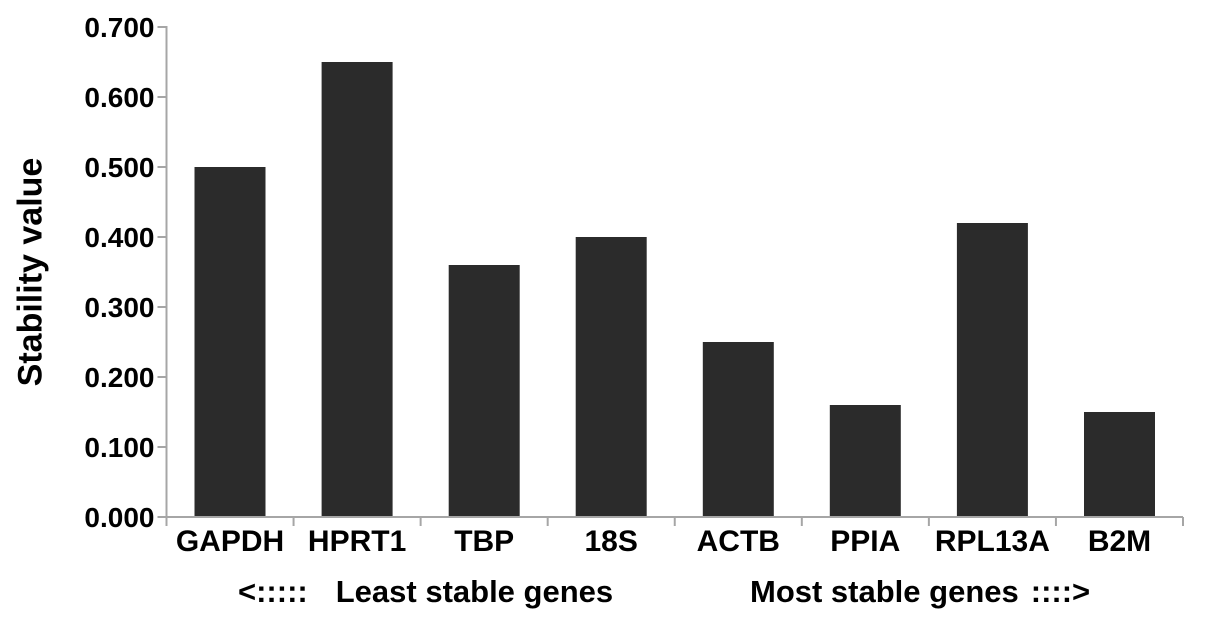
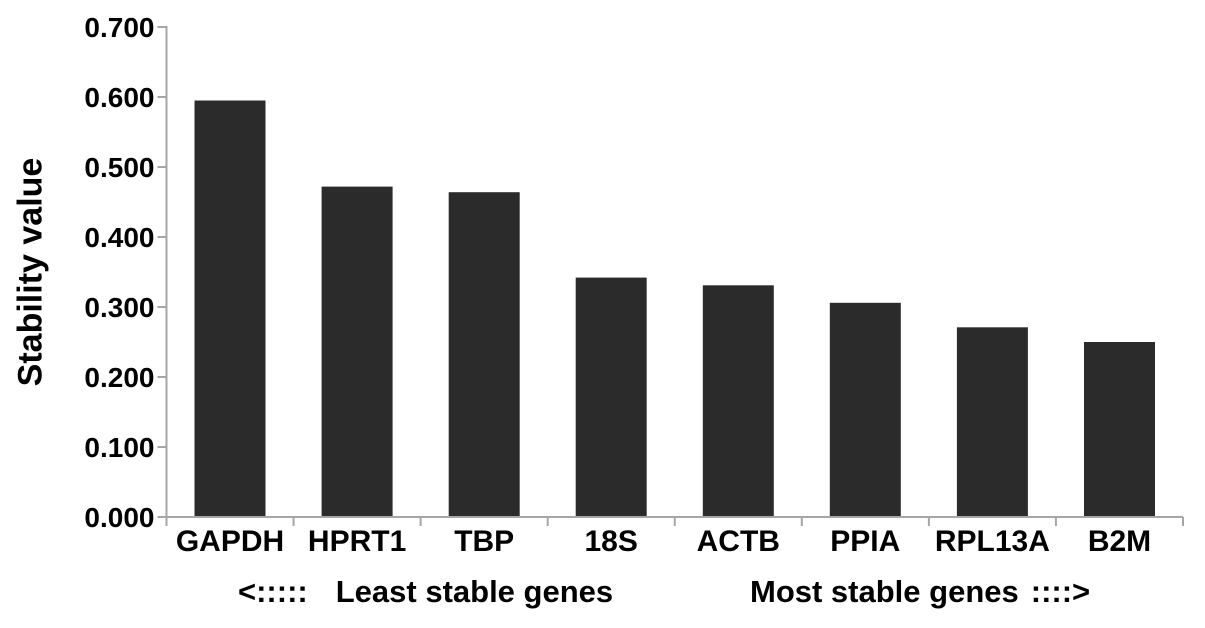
GAPDH: 0.50 -> 0.59
HPRT1: 0.65 -> 0.47
TBP: 0.36 -> 0.46
18S: 0.40 -> 0.34
ACTB: 0.25 -> 0.33
PPIA: 0.16 -> 0.31
RPL13A: 0.42 -> 0.27
B2M: 0.15 -> 0.25
